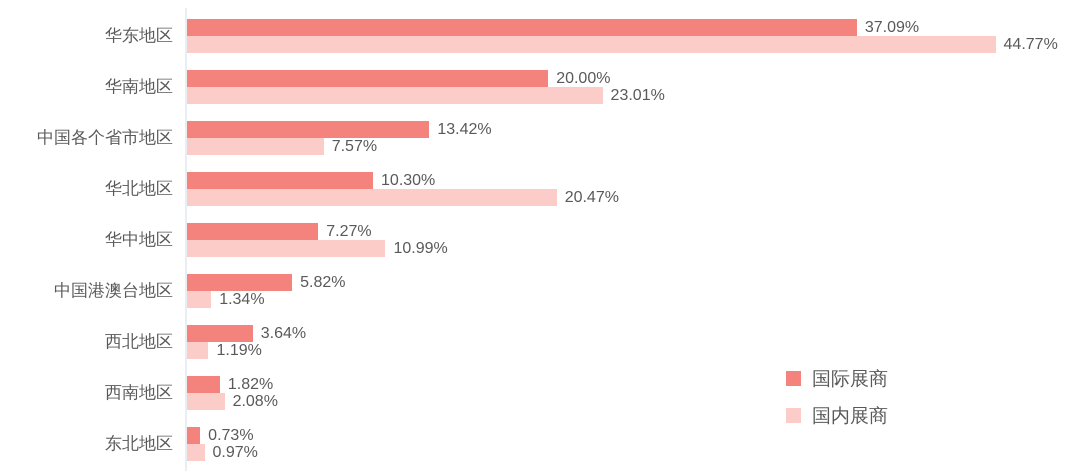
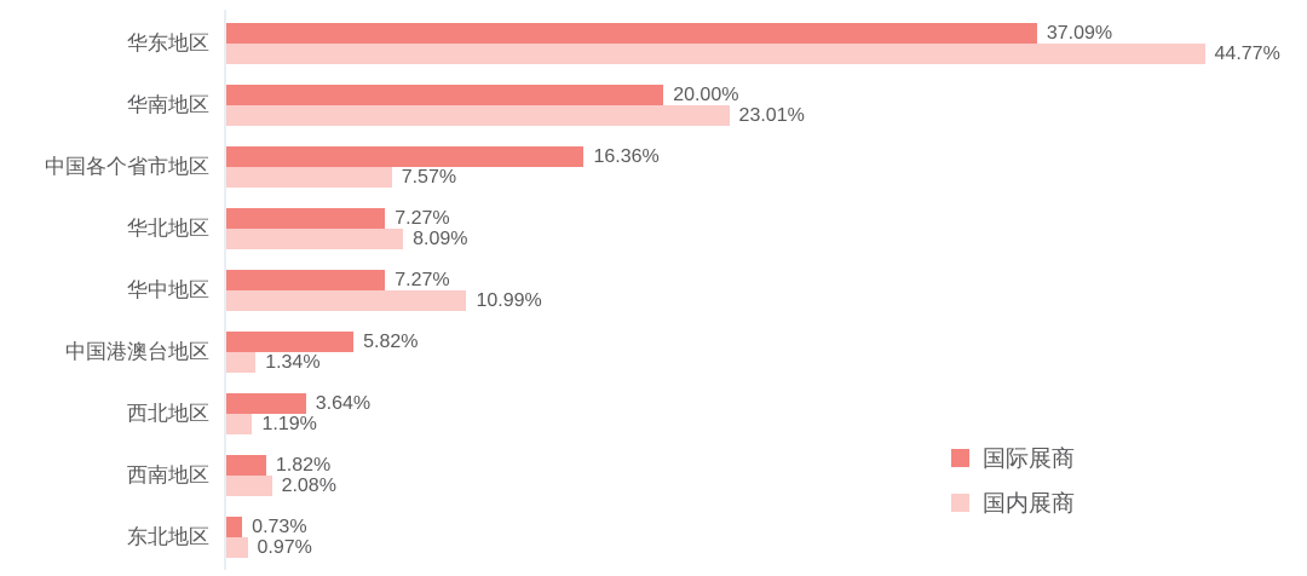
国际展商/中国各个省市地区: 13.42% -> 16.36%
国际展商/华北地区: 10.30% -> 7.27%
国内展商/华北地区: 20.47% -> 8.09%
